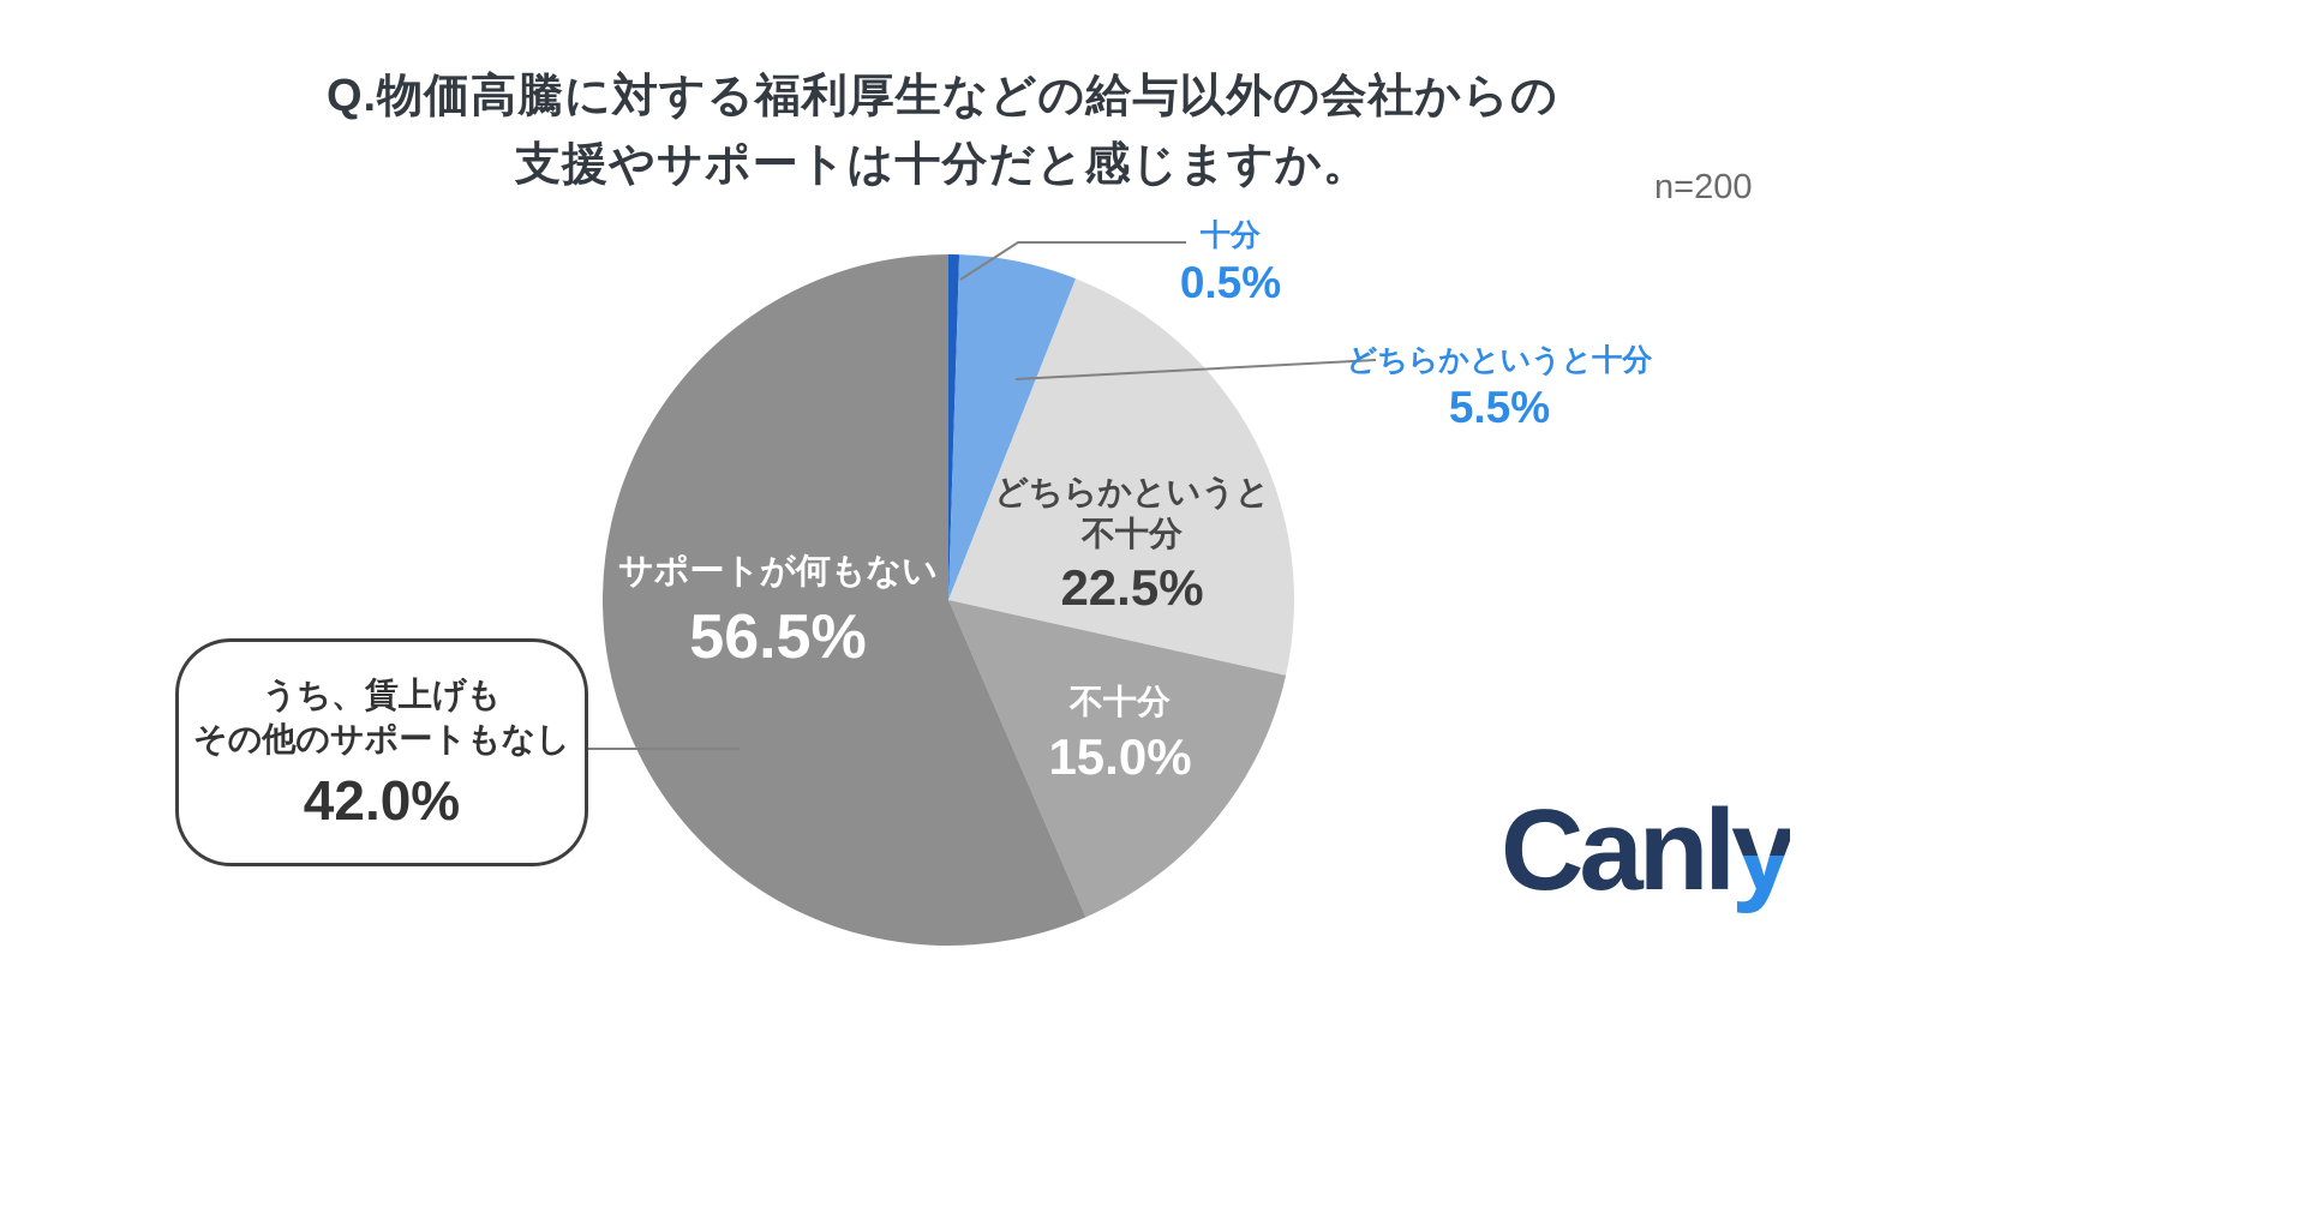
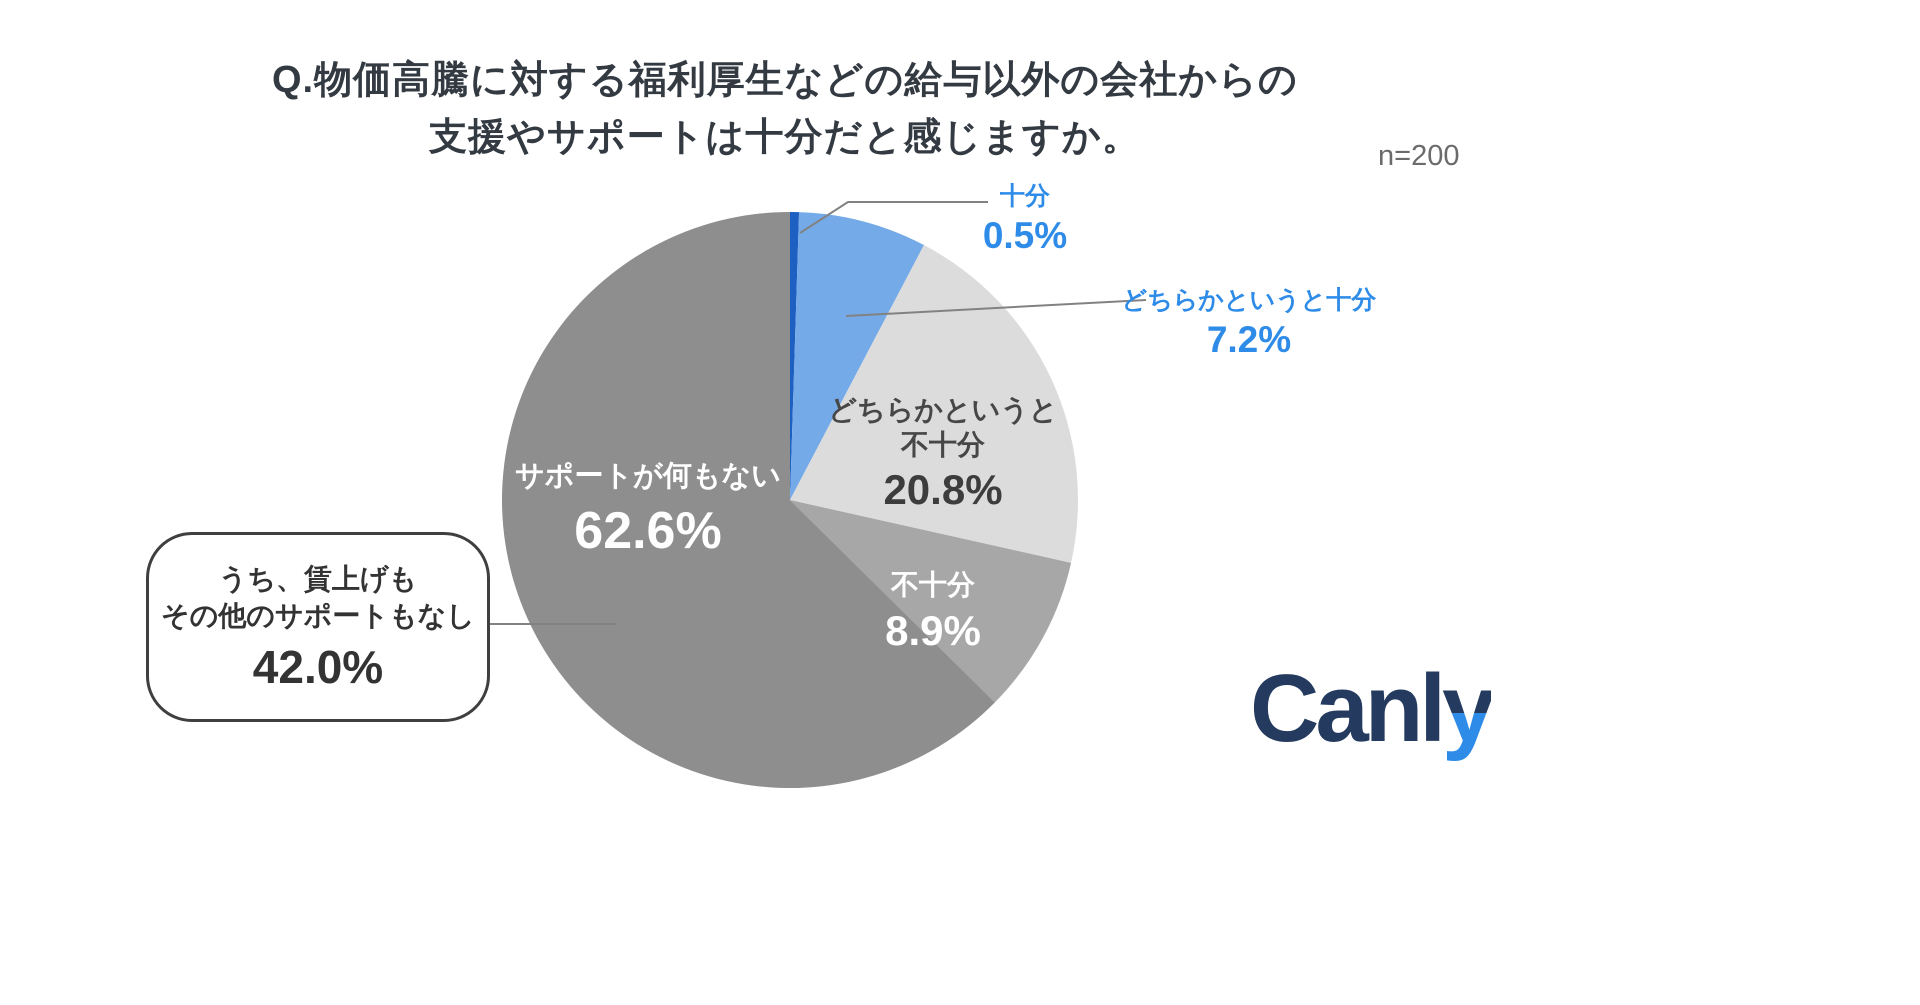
どちらかというと十分: 5.5% -> 7.2%
どちらかというと不十分: 22.5% -> 20.8%
不十分: 15.0% -> 8.9%
サポートが何もない: 56.5% -> 62.6%
